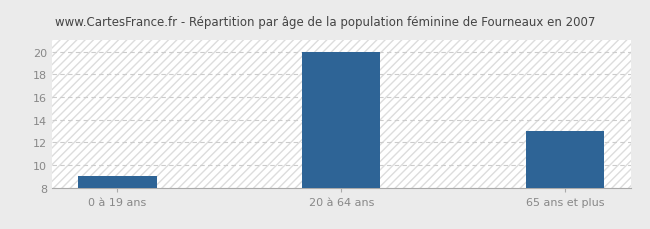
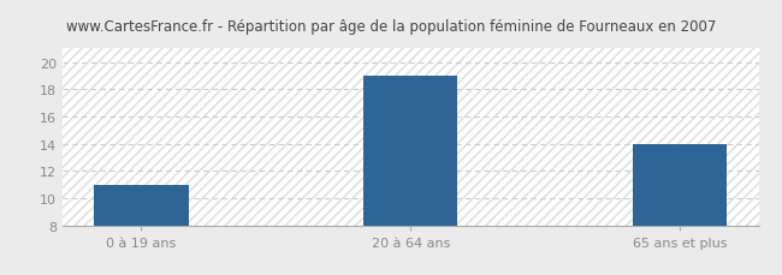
0 à 19 ans: 9 -> 11
20 à 64 ans: 20 -> 19
65 ans et plus: 13 -> 14
